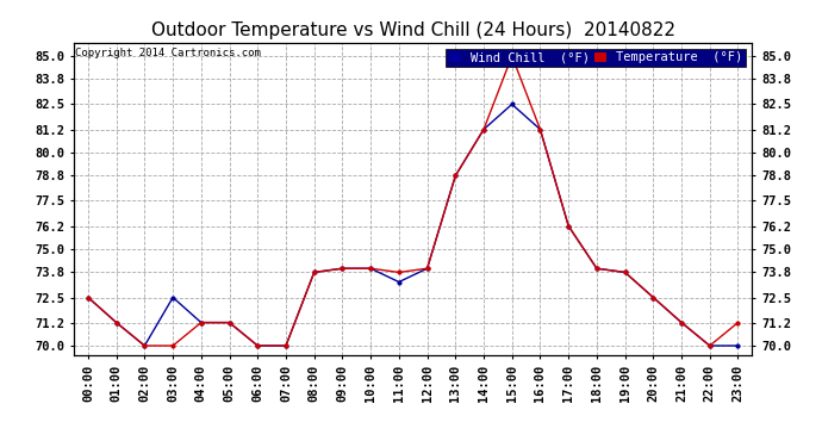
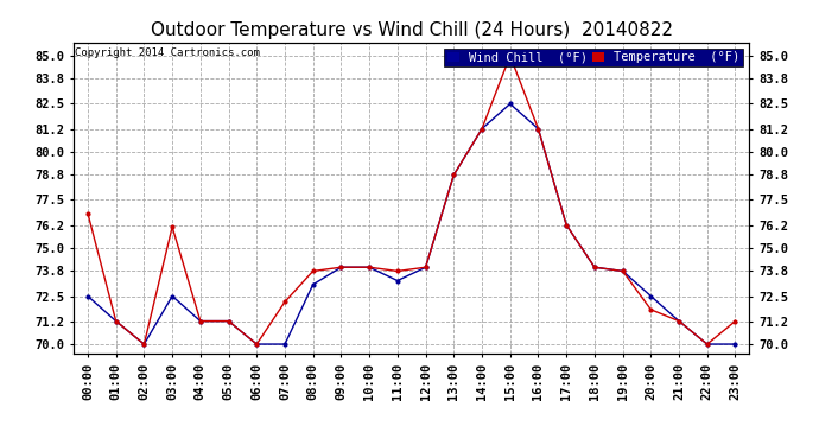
Temperature (°F)/00:00: 72.5 -> 76.8
Temperature (°F)/03:00: 70.0 -> 76.1
Temperature (°F)/07:00: 70.0 -> 72.2
Wind Chill (°F)/08:00: 73.8 -> 73.1
Temperature (°F)/20:00: 72.5 -> 71.8
